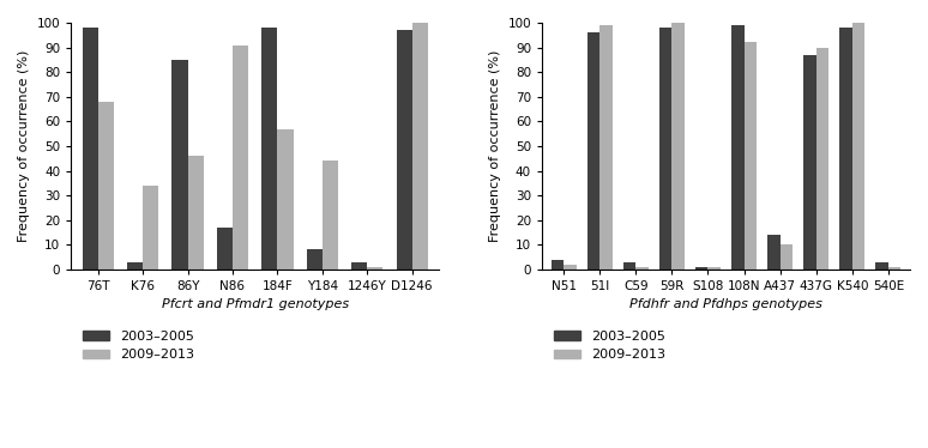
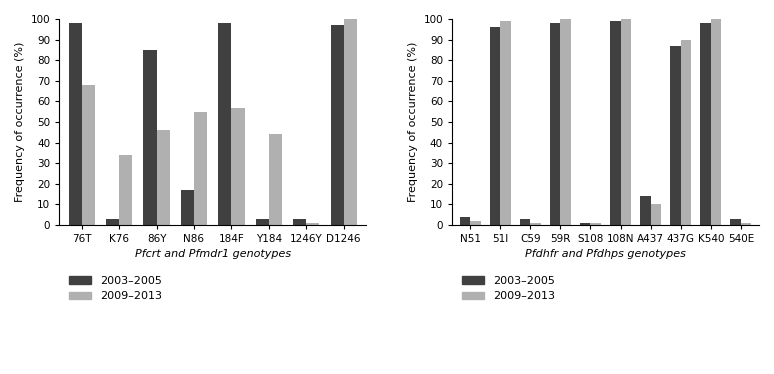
2009–2013/N86: 91 -> 55
2003–2005/Y184: 8 -> 3
2009–2013/108N: 92 -> 100
